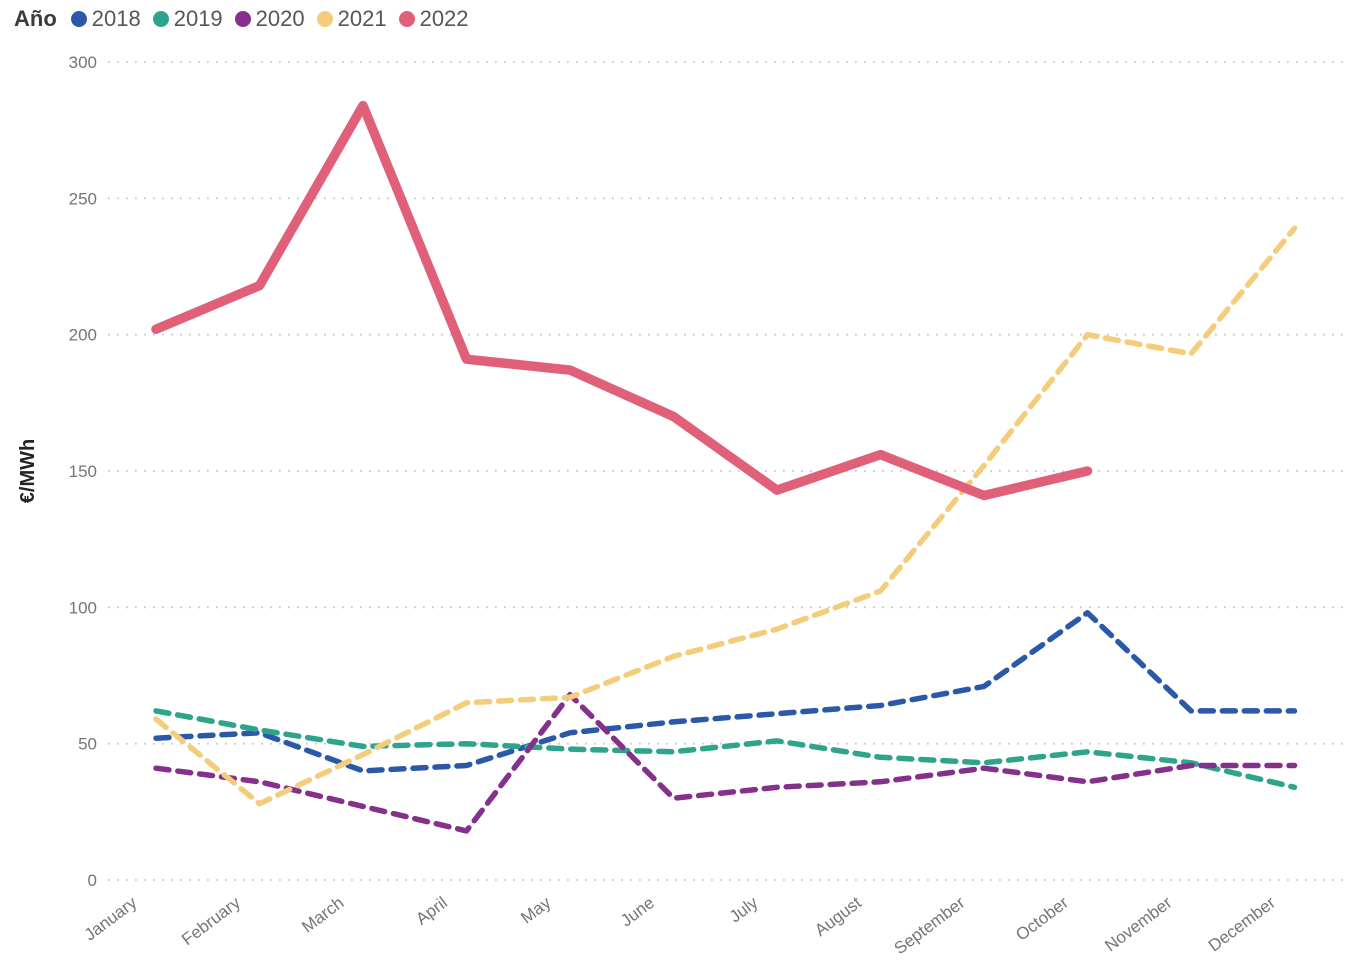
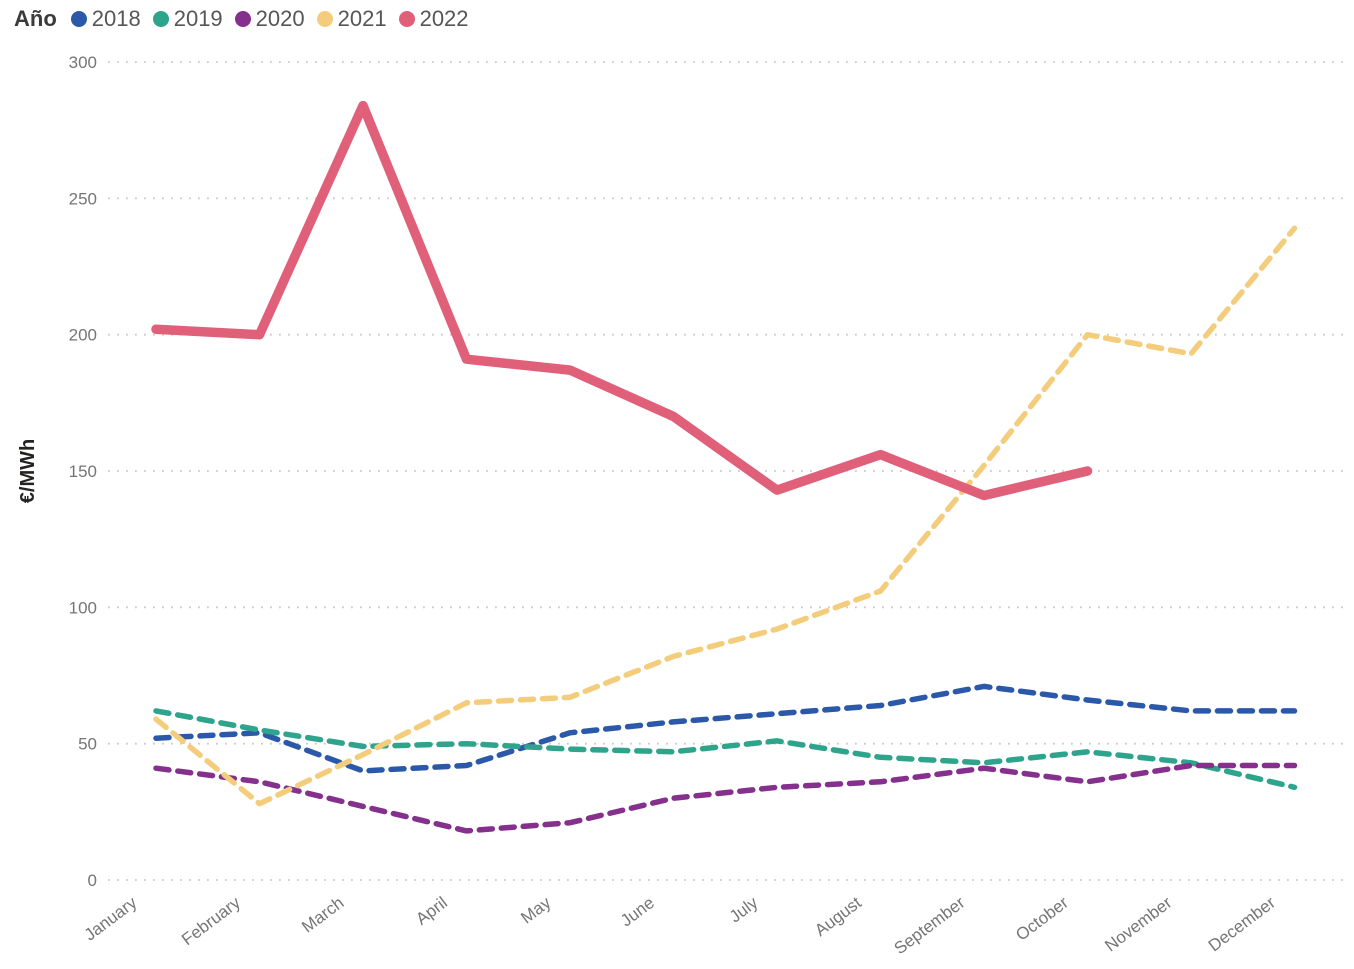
2022/February: 218 -> 200
2020/May: 68 -> 21
2018/October: 98 -> 66
